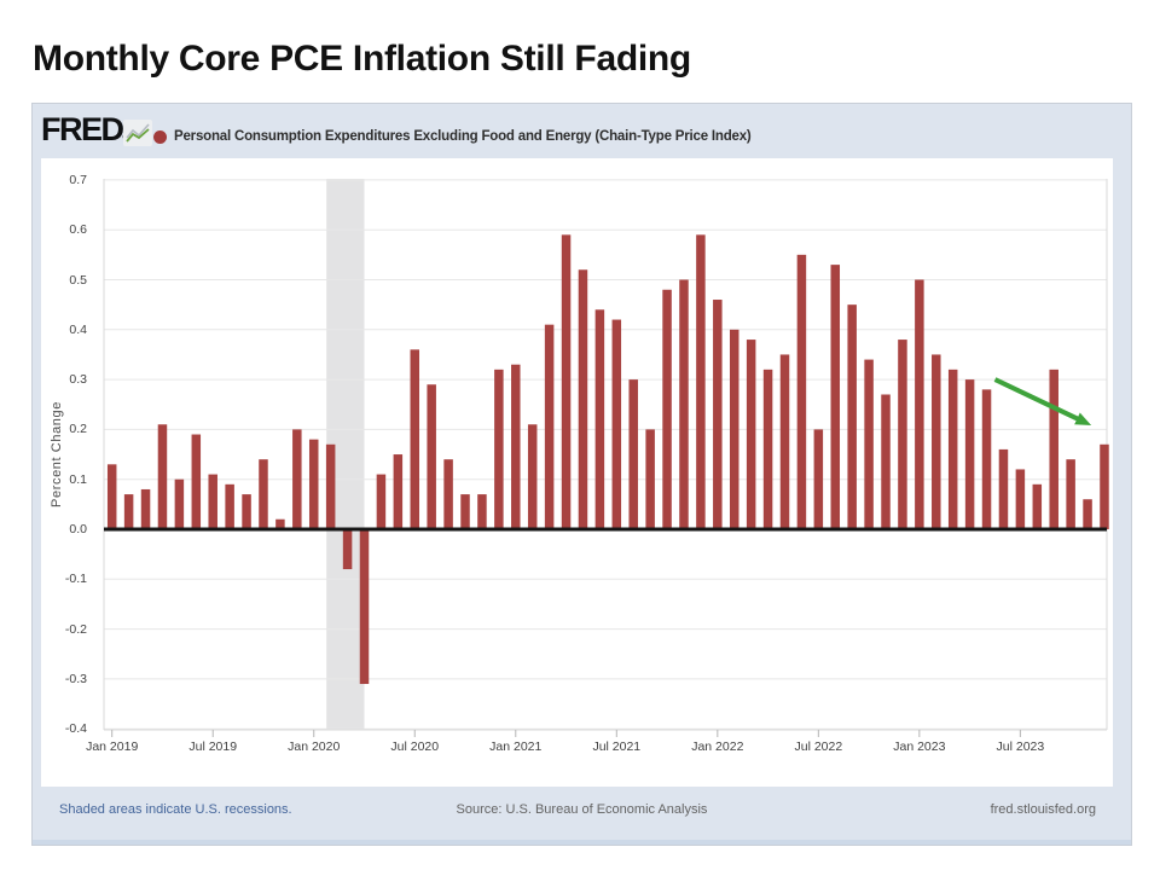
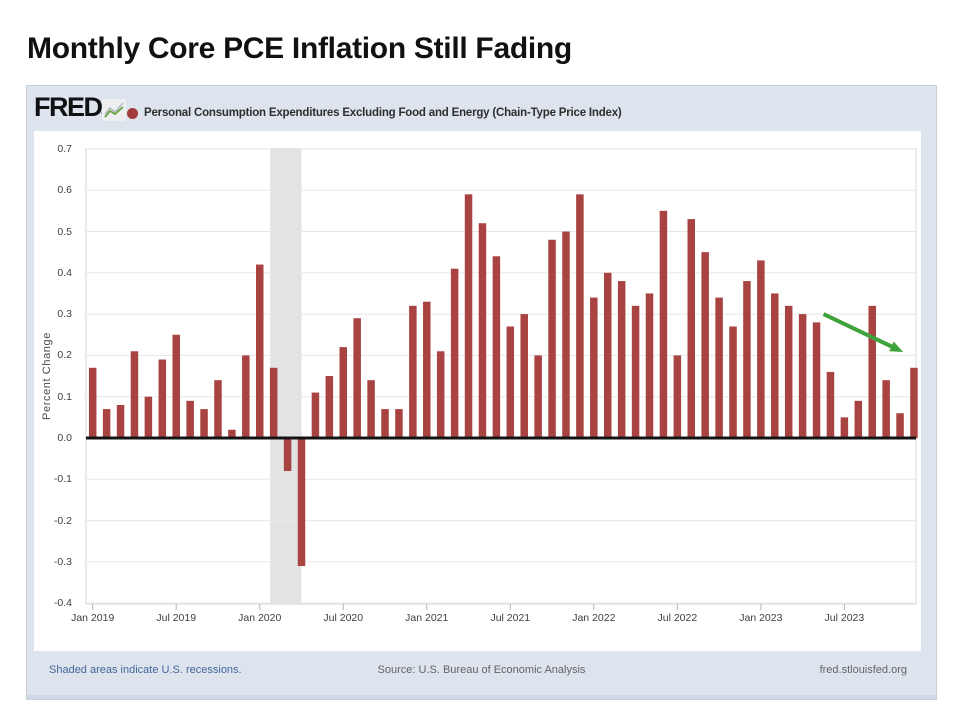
Jan 2019: 0.13 -> 0.17
Jul 2019: 0.11 -> 0.25
Jan 2020: 0.18 -> 0.42
Jul 2020: 0.36 -> 0.22
Jul 2021: 0.42 -> 0.27
Jan 2022: 0.46 -> 0.34
Jan 2023: 0.50 -> 0.43
Jul 2023: 0.12 -> 0.05
